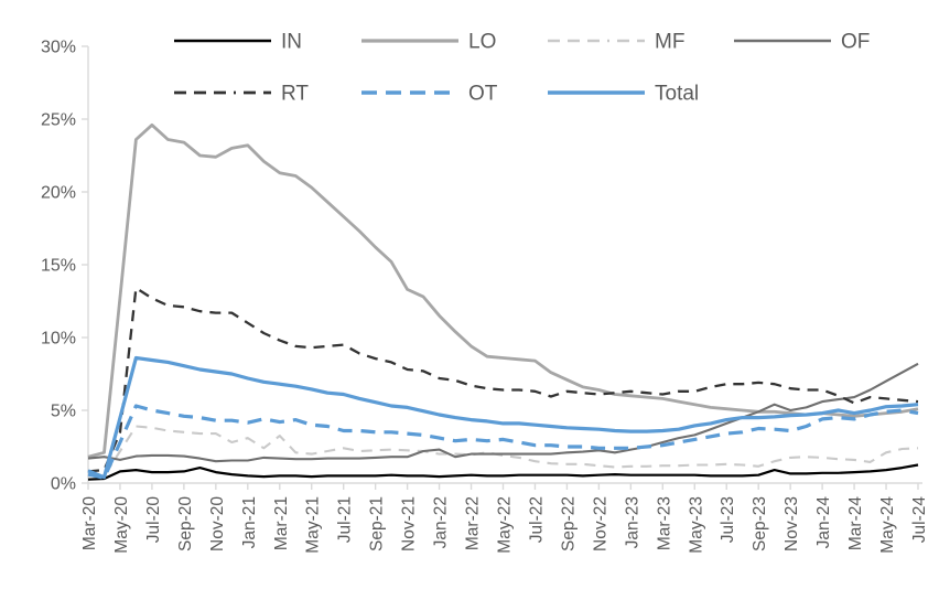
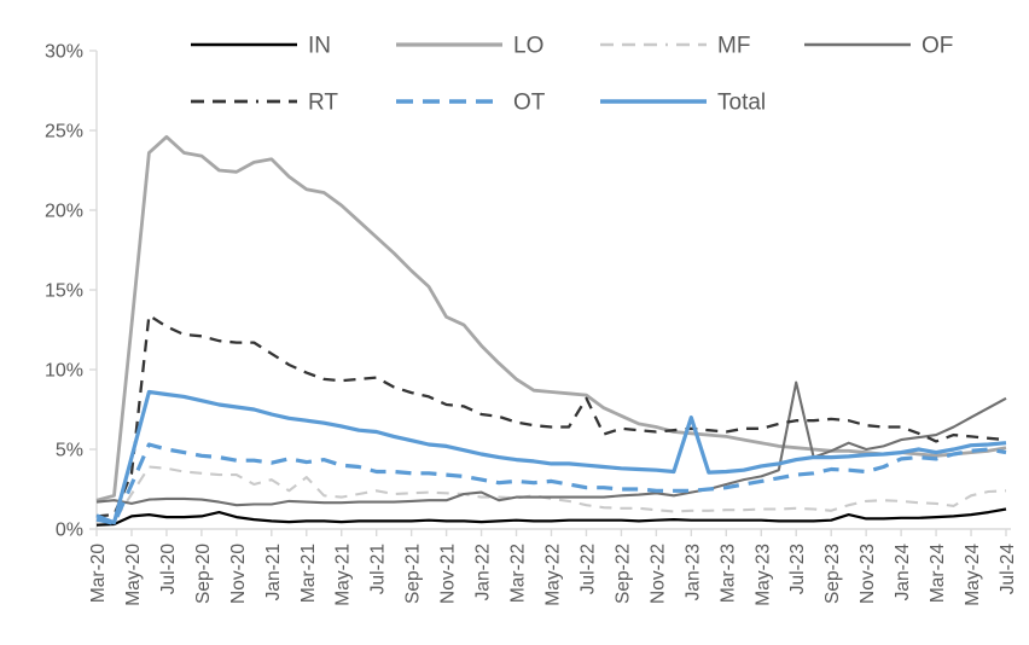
RT/Jul-22: 6.3% -> 8.2%
Total/Jan-23: 3.5% -> 7.0%
OF/Jul-23: 4.1% -> 9.2%
